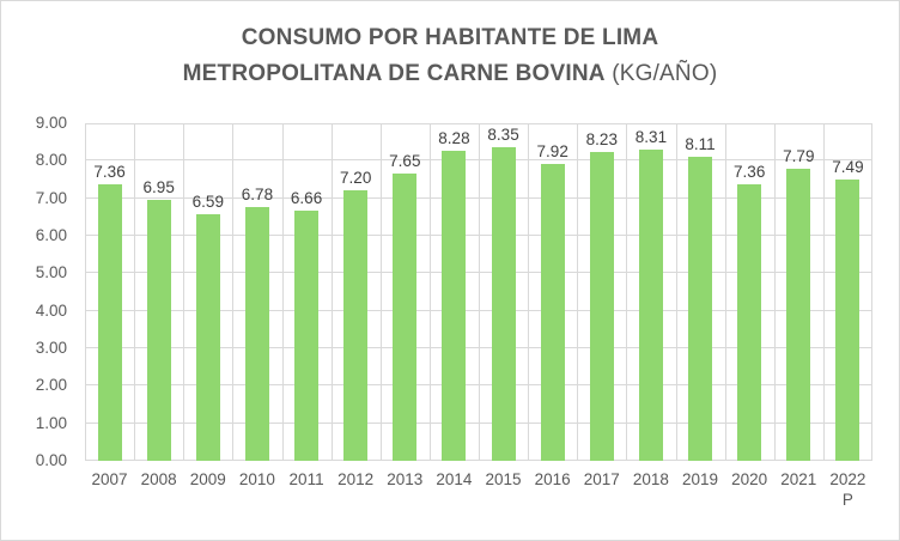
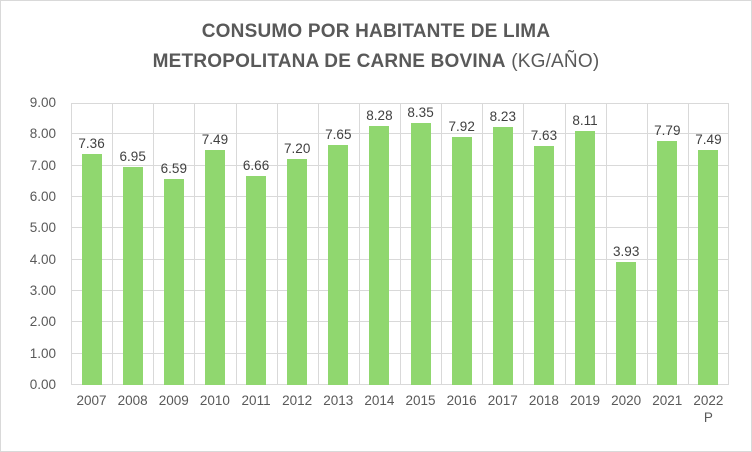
2010: 6.78 -> 7.49
2018: 8.31 -> 7.63
2020: 7.36 -> 3.93
